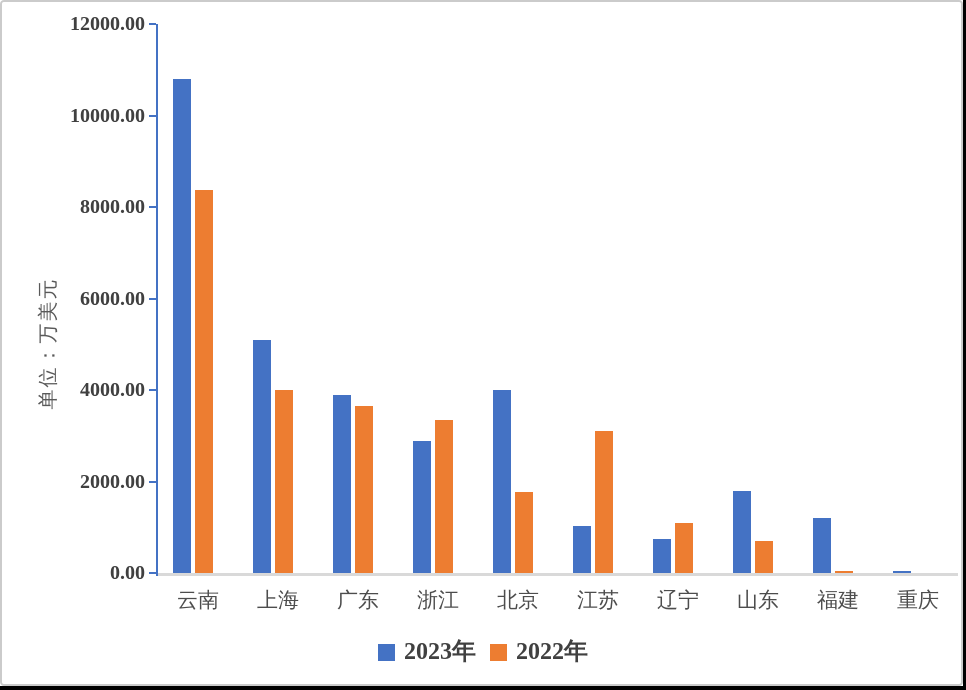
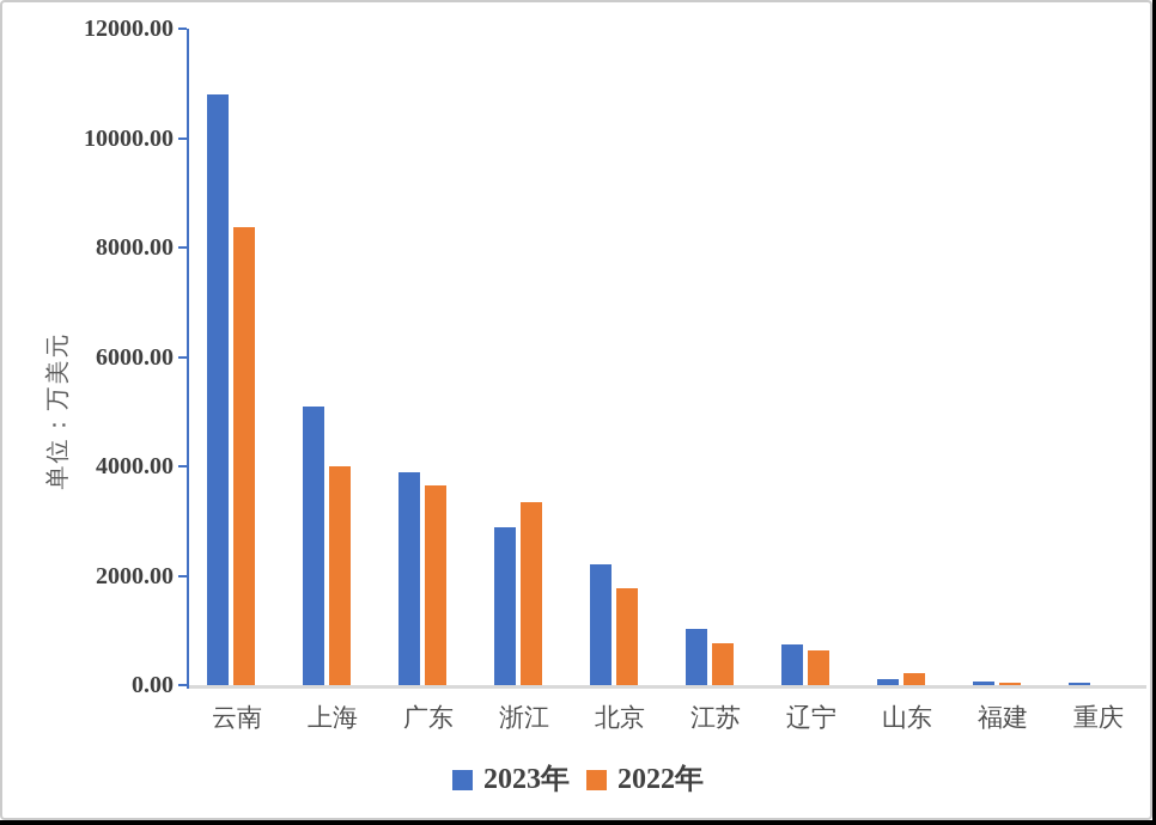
2023年/北京: 4000 -> 2200
2022年/江苏: 3100 -> 800
2022年/辽宁: 1100 -> 600
2023年/山东: 1800 -> 100
2022年/山东: 700 -> 200
2023年/福建: 1200 -> 100
